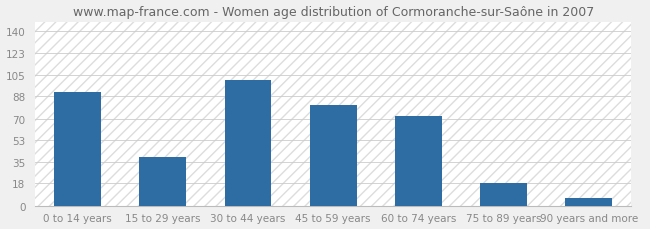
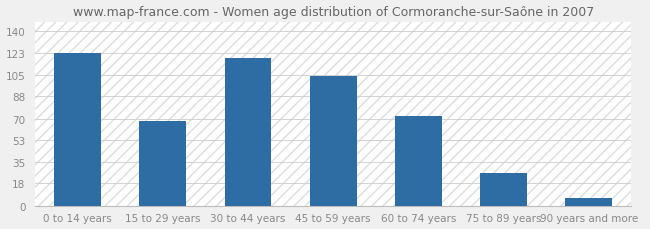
0 to 14 years: 91 -> 123
15 to 29 years: 39 -> 68
30 to 44 years: 101 -> 119
45 to 59 years: 81 -> 104
75 to 89 years: 18 -> 26
